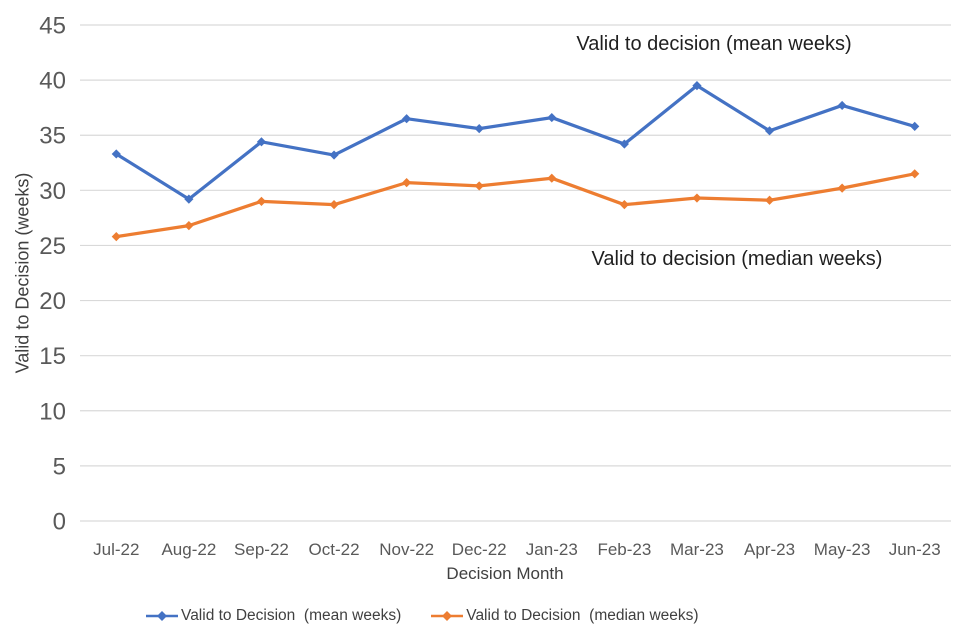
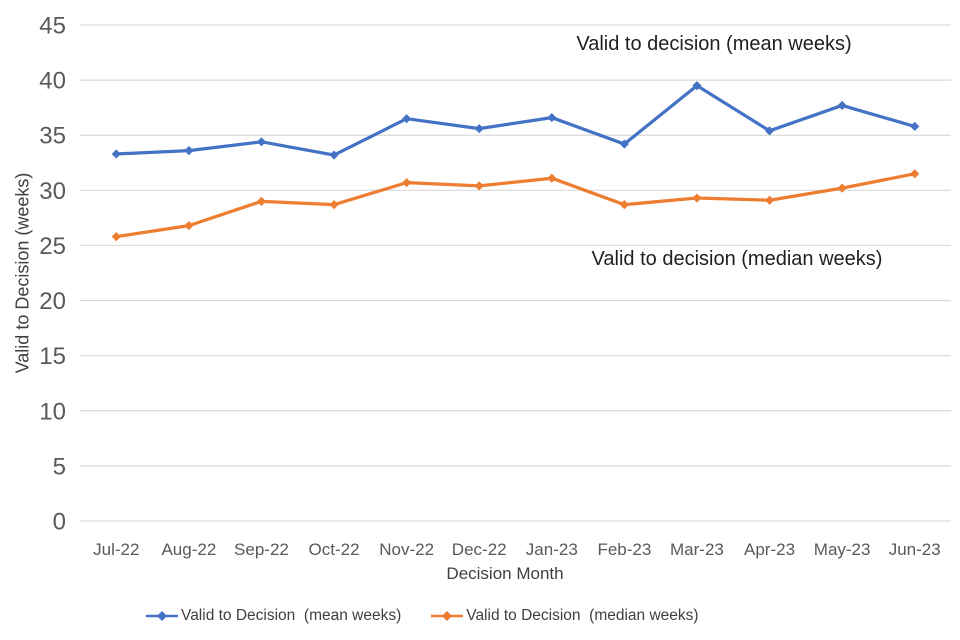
Valid to Decision (mean weeks)/Aug-22: 29.2 -> 33.6
